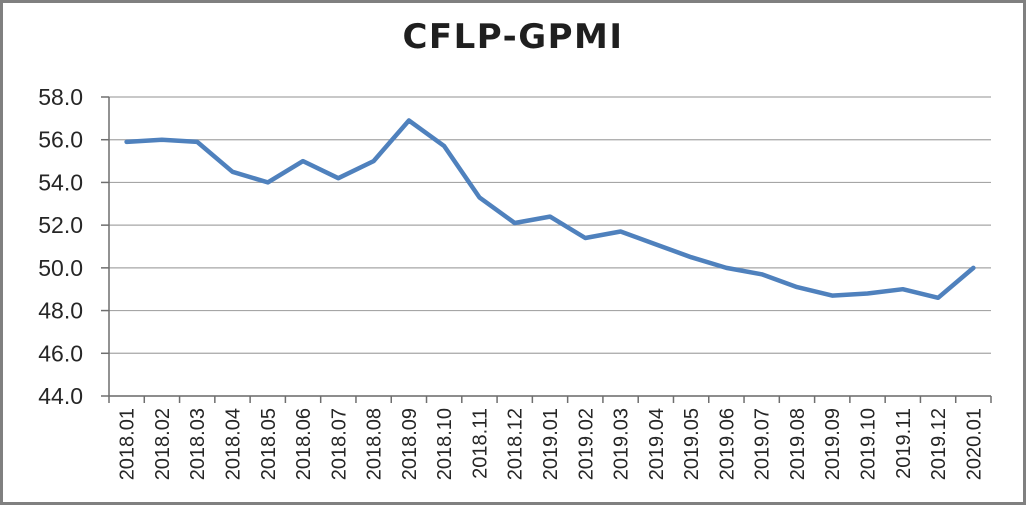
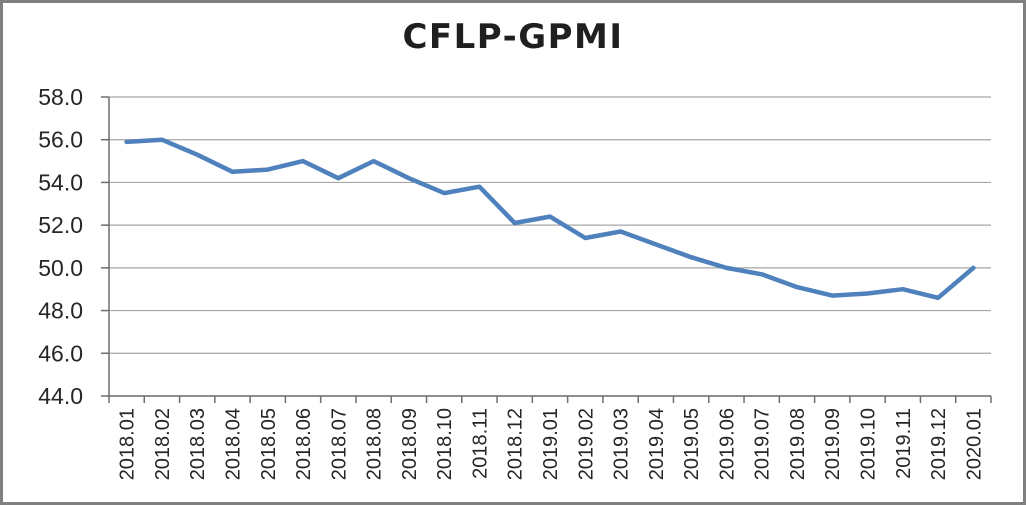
2018.03: 55.9 -> 55.3
2018.05: 54.0 -> 54.6
2018.09: 56.9 -> 54.2
2018.10: 55.7 -> 53.5
2018.11: 53.3 -> 53.8
